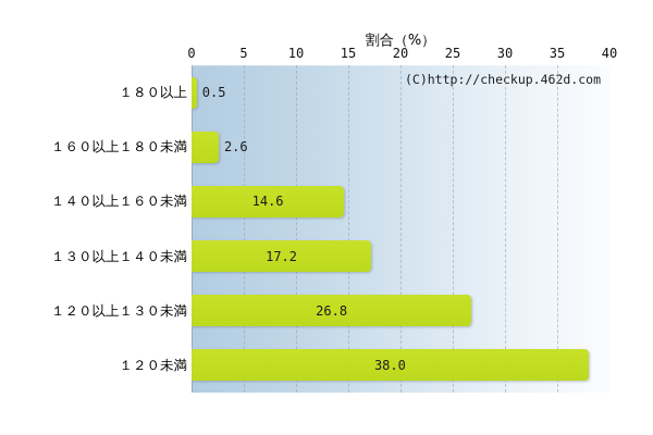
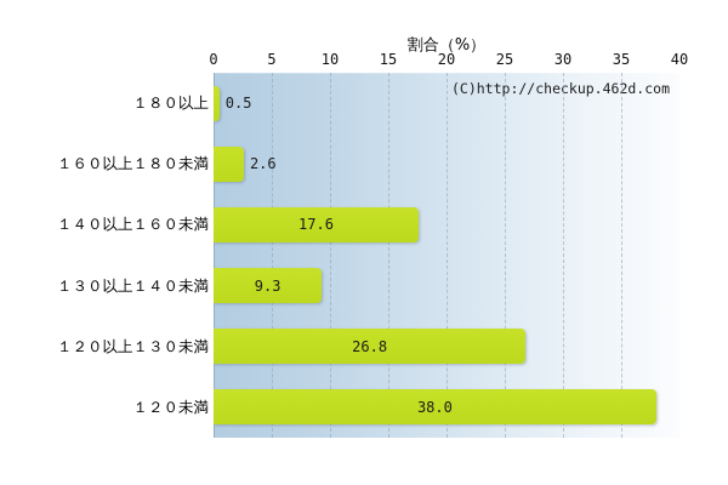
１４０以上１６０未満: 14.6 -> 17.6
１３０以上１４０未満: 17.2 -> 9.3
